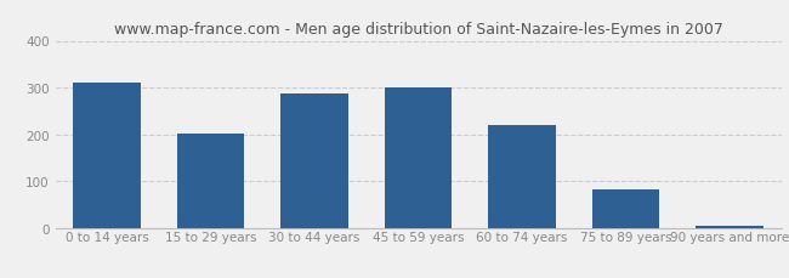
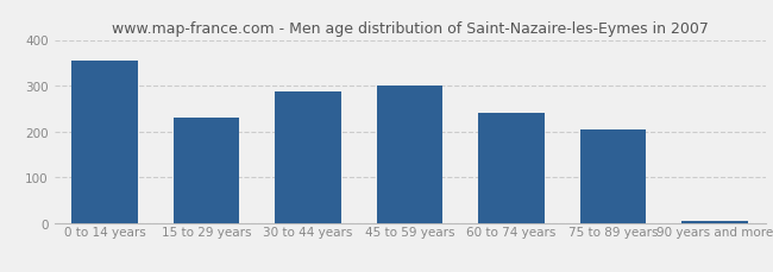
0 to 14 years: 311 -> 355
15 to 29 years: 201 -> 230
60 to 74 years: 220 -> 240
75 to 89 years: 83 -> 205
